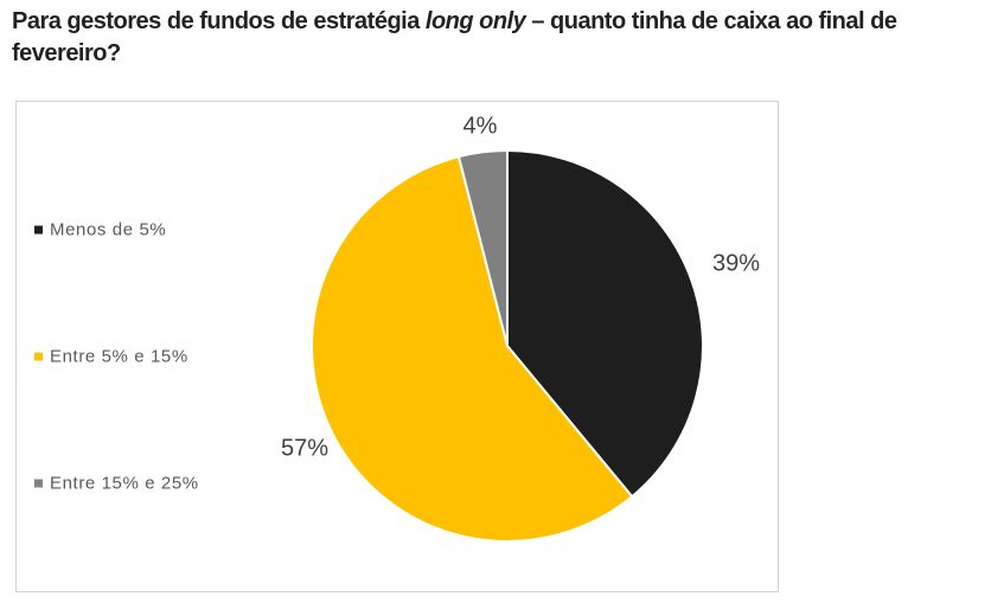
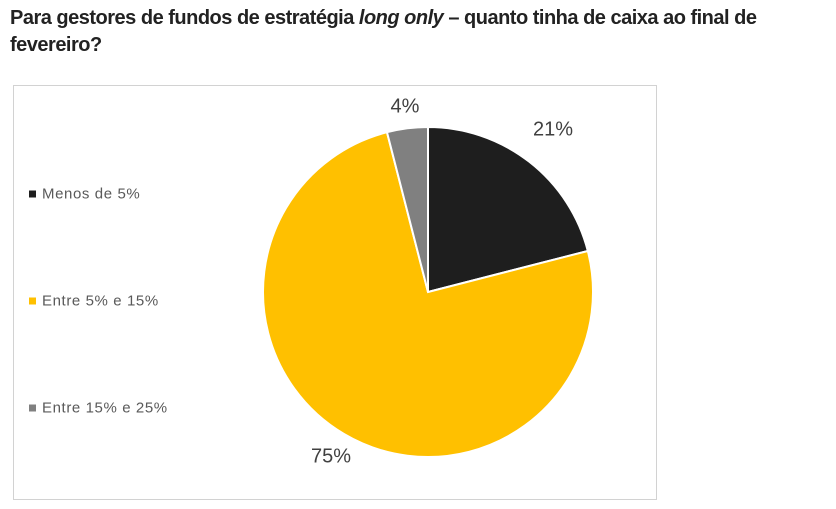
Menos de 5%: 39% -> 21%
Entre 5% e 15%: 57% -> 75%
